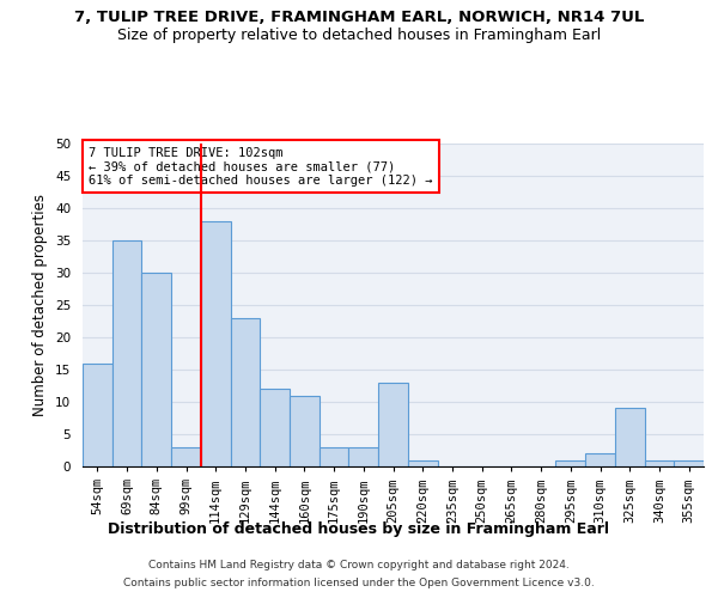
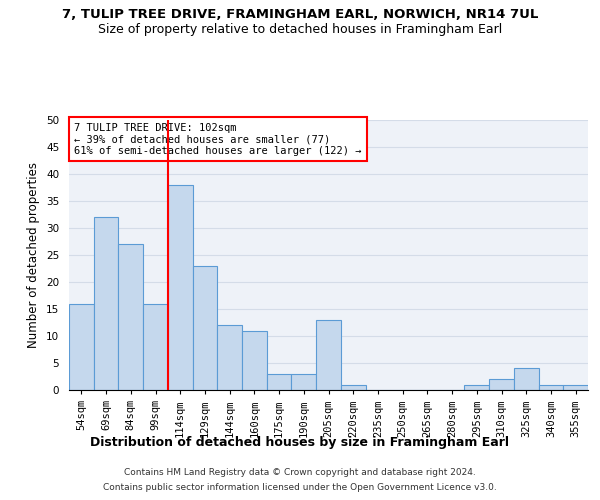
69sqm: 35 -> 32
84sqm: 30 -> 27
99sqm: 3 -> 16
325sqm: 9 -> 4
